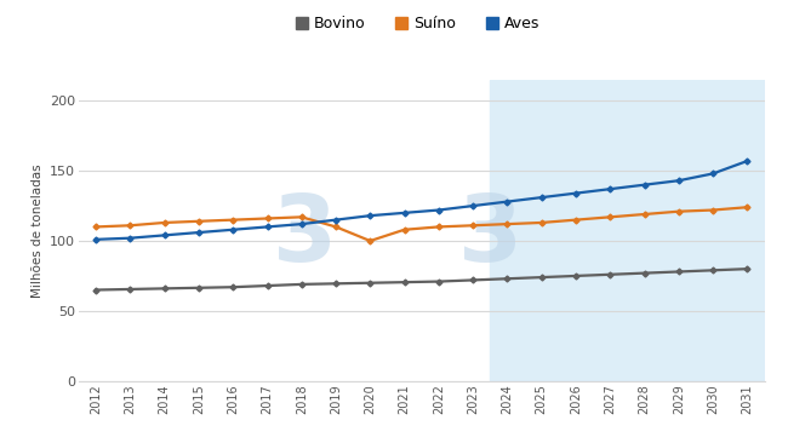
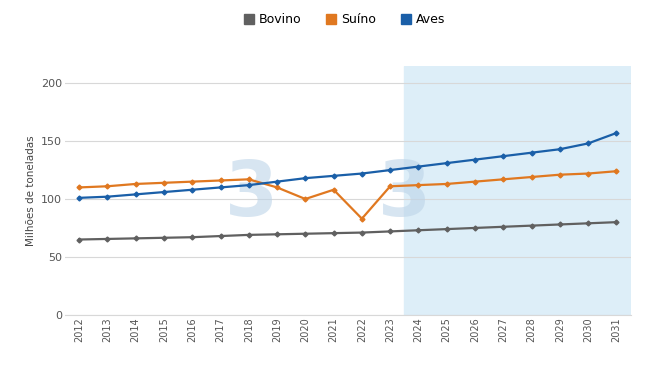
Suíno/2022: 110 -> 83
